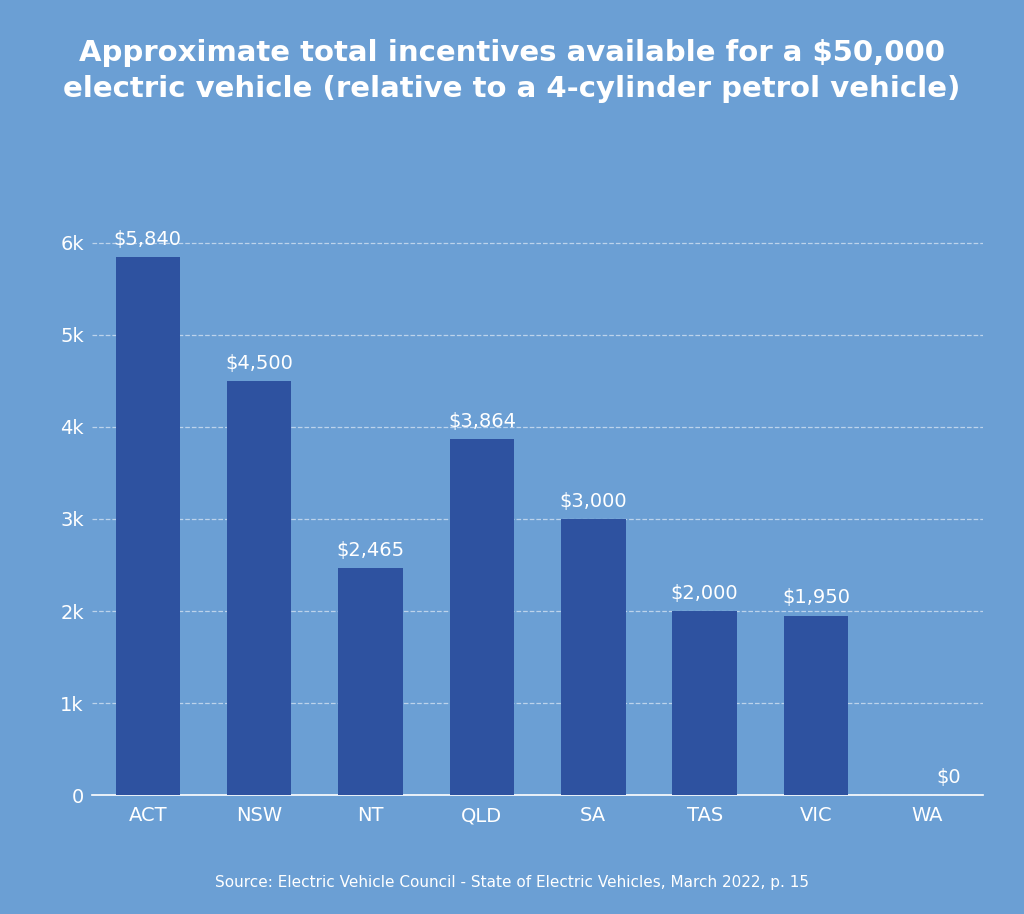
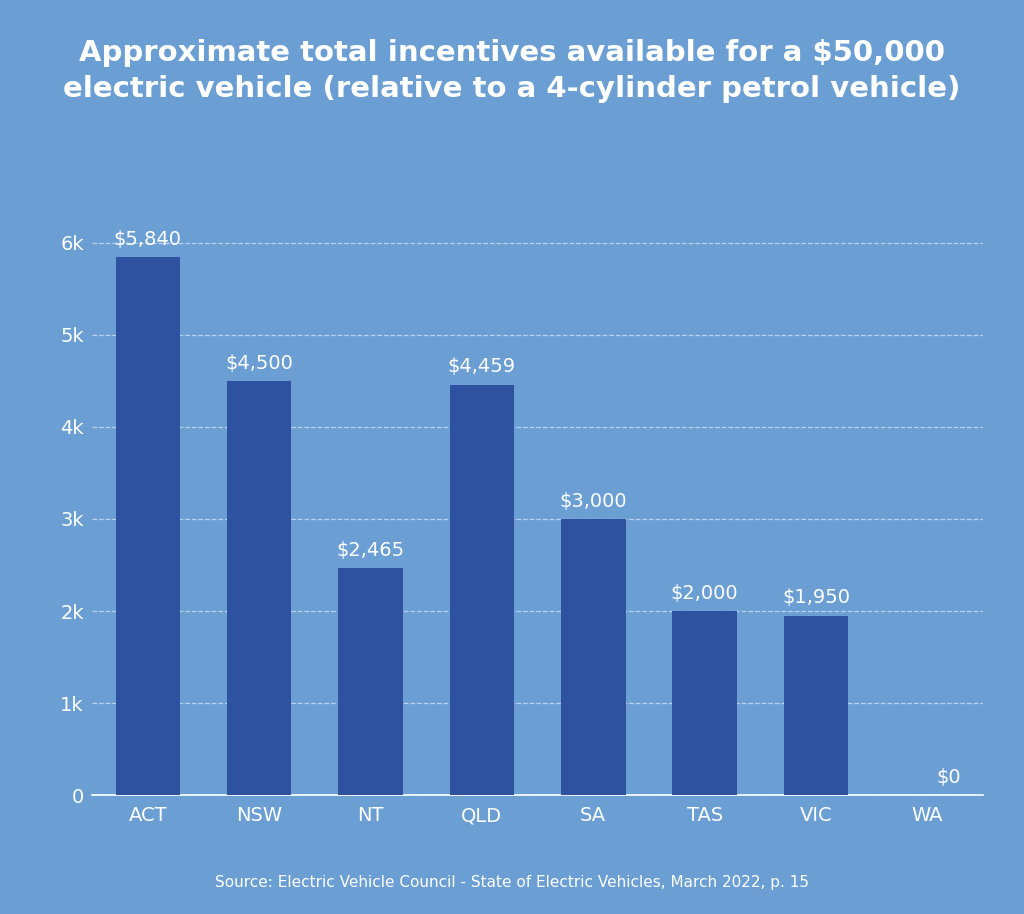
QLD: $3,864 -> $4,459
